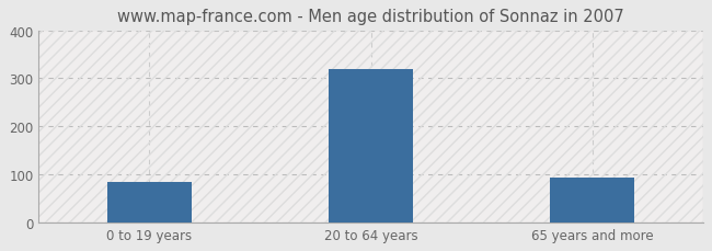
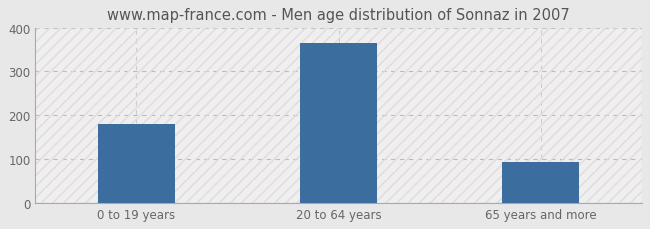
0 to 19 years: 85 -> 181
20 to 64 years: 320 -> 365
